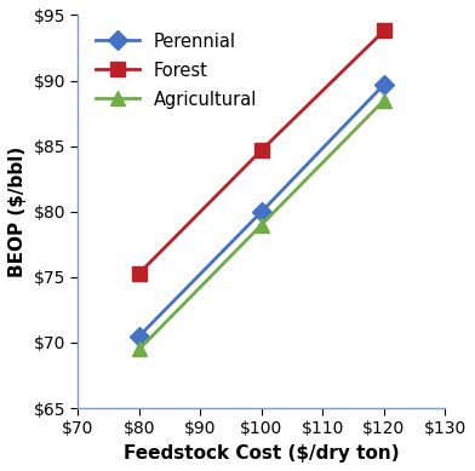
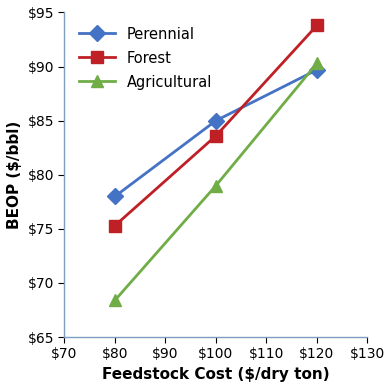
Perennial/$80: $70.5 -> $78.0
Agricultural/$80: $69.5 -> $68.4
Perennial/$100: $80.0 -> $85.0
Forest/$100: $84.7 -> $83.6
Agricultural/$120: $88.5 -> $90.3
